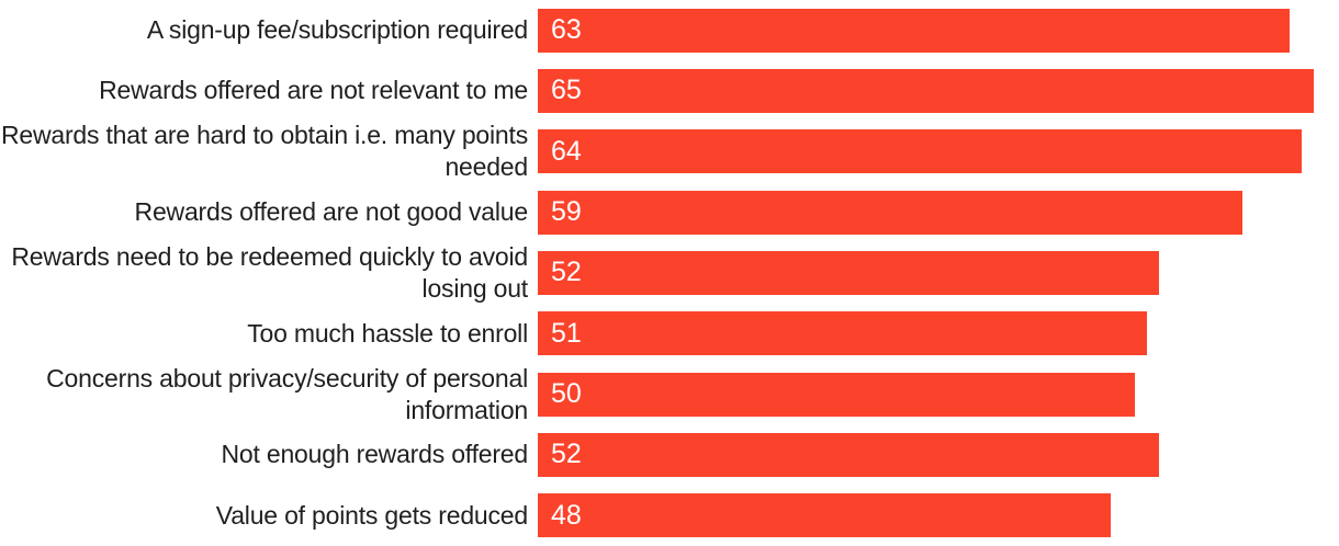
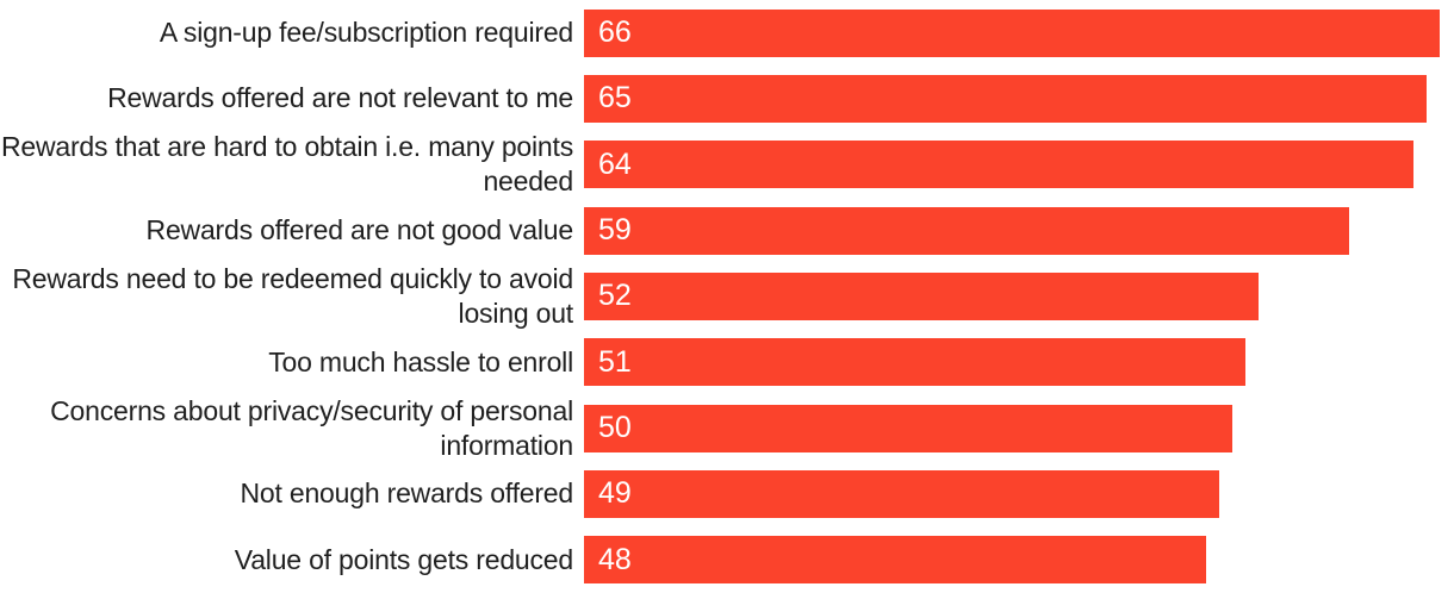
A sign-up fee/subscription required: 63 -> 66
Not enough rewards offered: 52 -> 49
